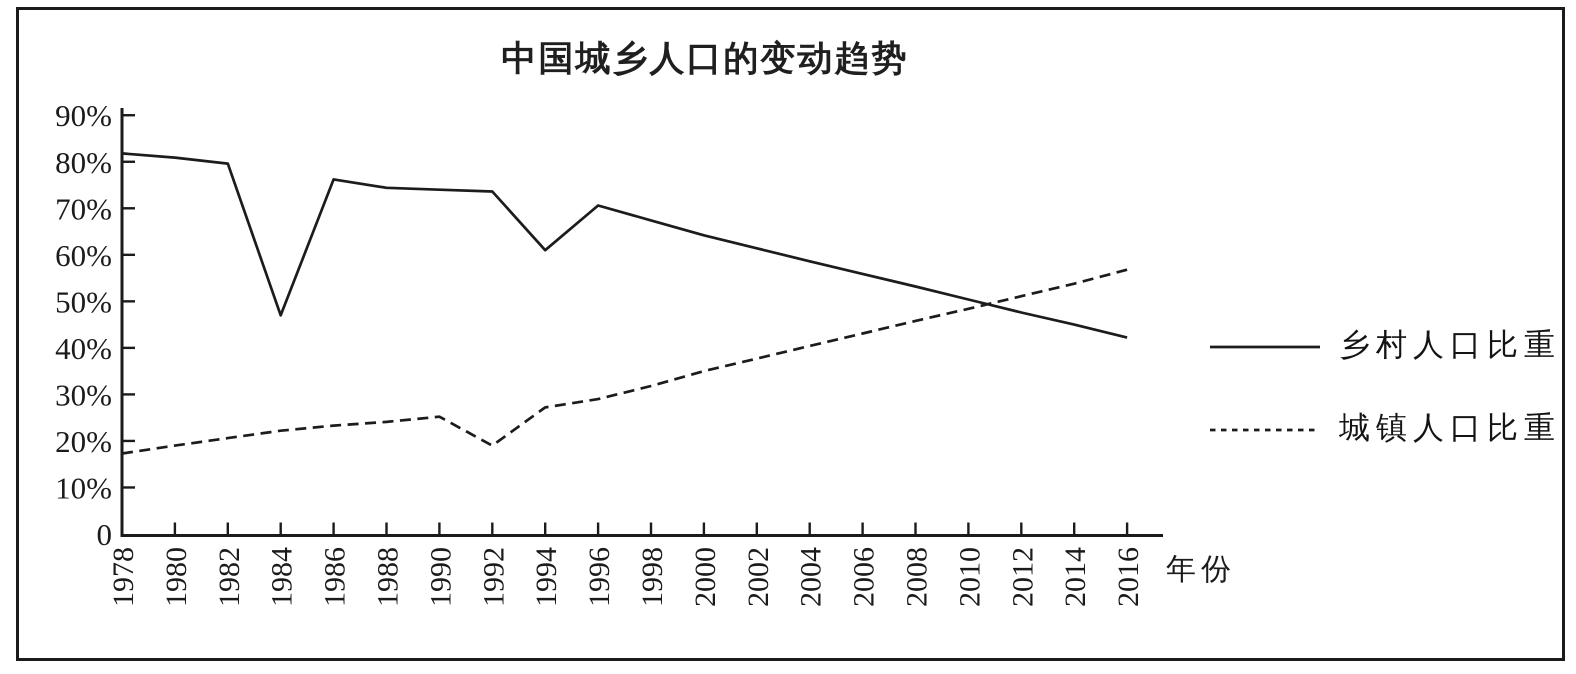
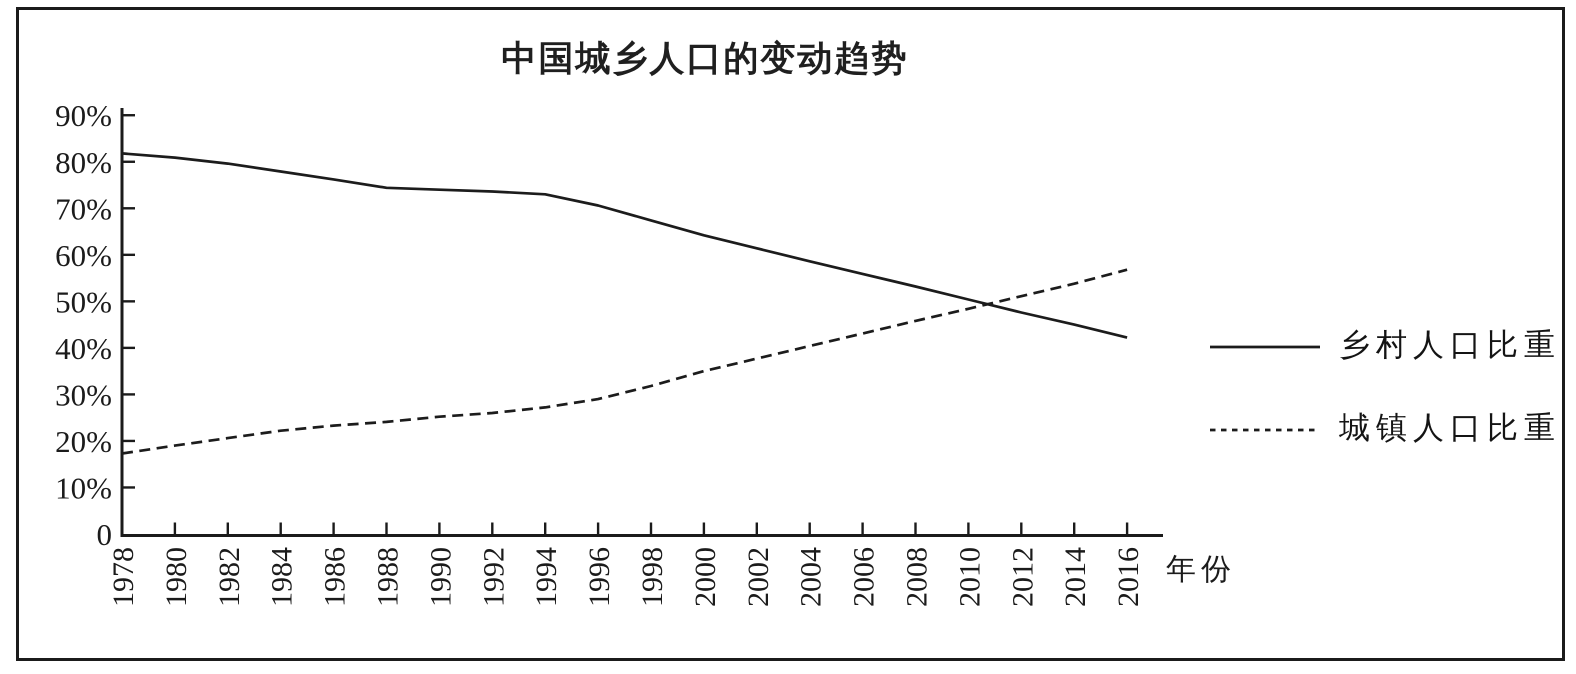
乡村人口比重/1984: 47% -> 78%
城镇人口比重/1992: 19% -> 26%
乡村人口比重/1994: 61% -> 73%
